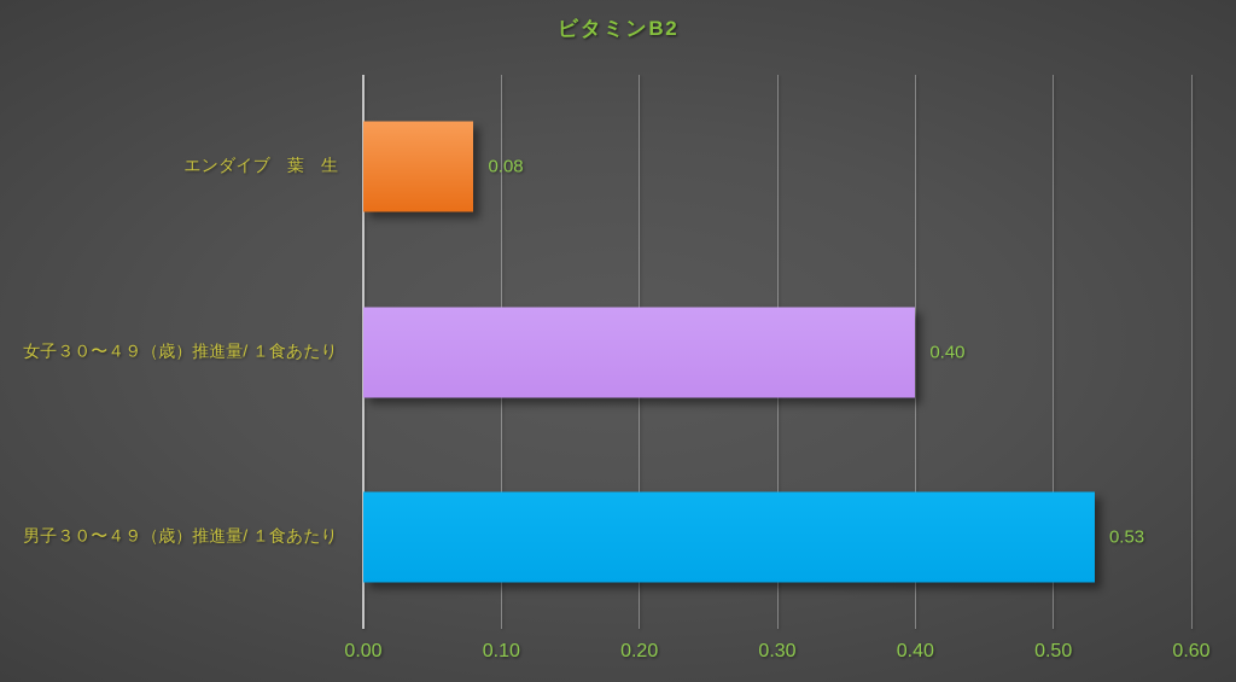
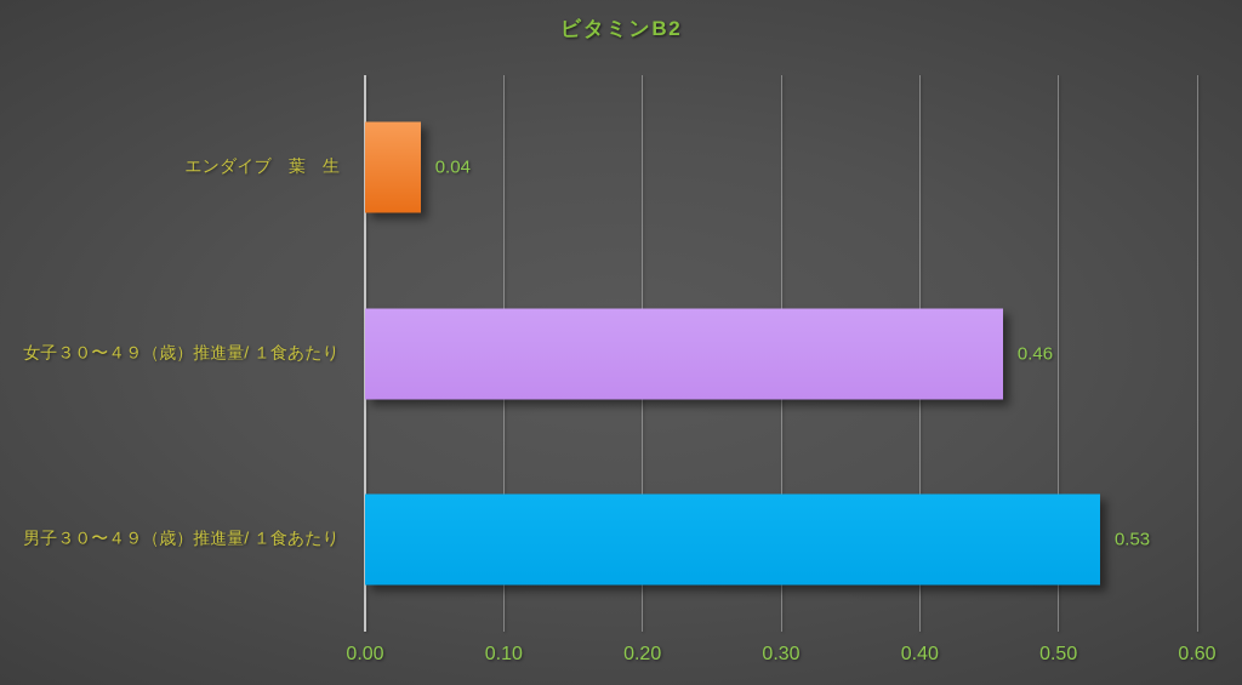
エンダイブ 葉 生: 0.08 -> 0.04
女子３０〜４９（歳）推進量/ １食あたり: 0.40 -> 0.46
